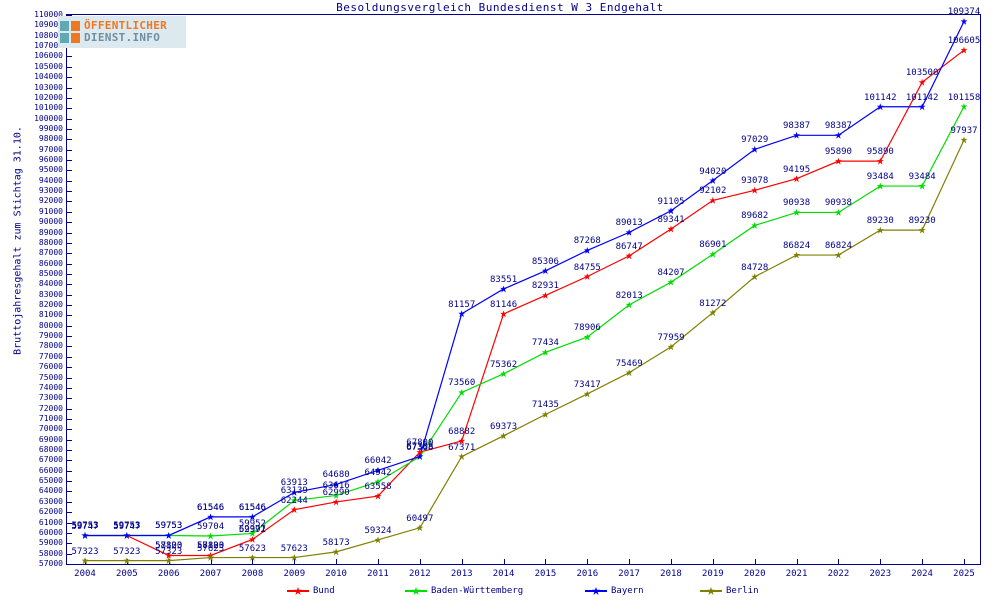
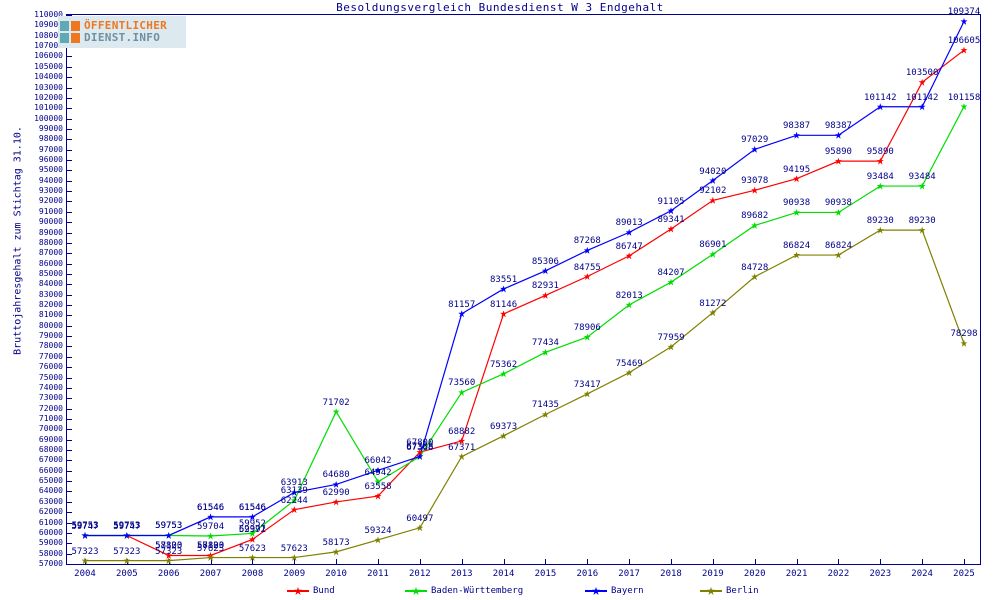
Baden-Württemberg/2010: 63616 -> 71702
Berlin/2025: 97937 -> 78298
